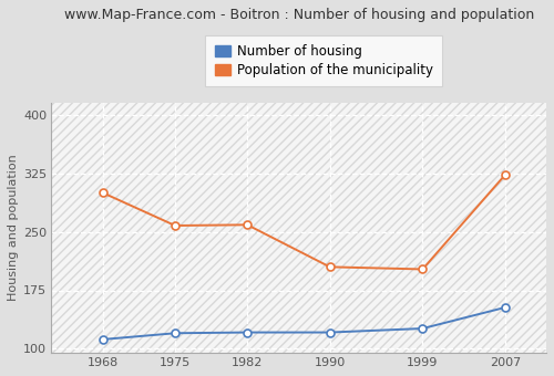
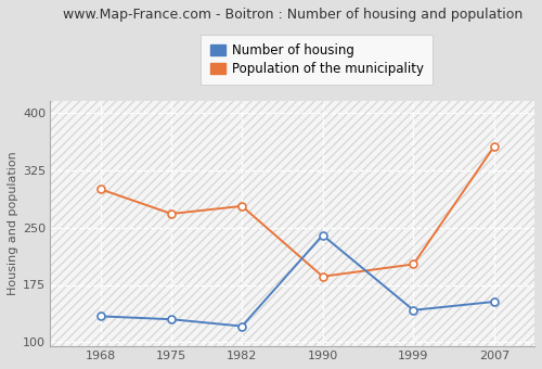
Number of housing/1968: 112 -> 134
Number of housing/1975: 120 -> 130
Population of the municipality/1975: 258 -> 268
Population of the municipality/1982: 259 -> 278
Number of housing/1990: 121 -> 240
Population of the municipality/1990: 205 -> 186
Number of housing/1999: 126 -> 142
Population of the municipality/2007: 323 -> 356
